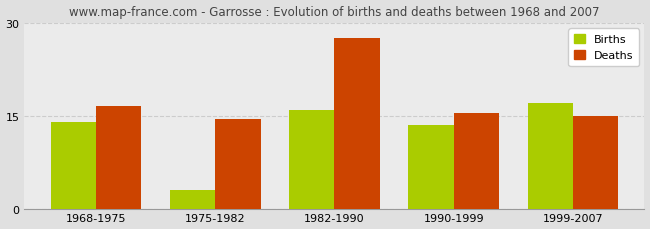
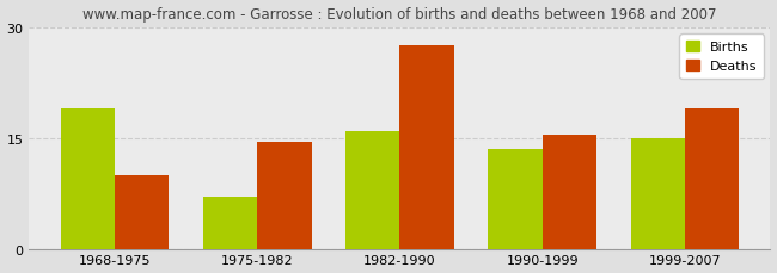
Births/1968-1975: 14.0 -> 19.0
Deaths/1968-1975: 16.5 -> 10.0
Births/1975-1982: 3.0 -> 7.0
Births/1999-2007: 17.0 -> 15.0
Deaths/1999-2007: 15.0 -> 19.0
